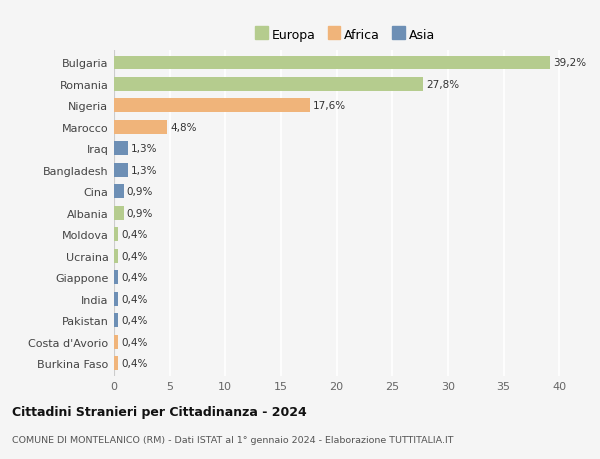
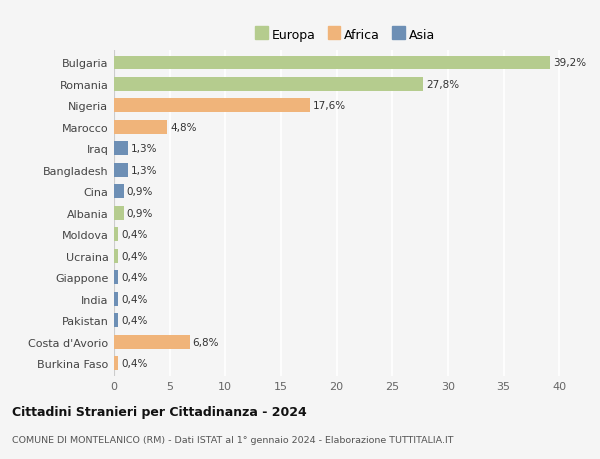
Costa d'Avorio: 0,4% -> 6,8%
